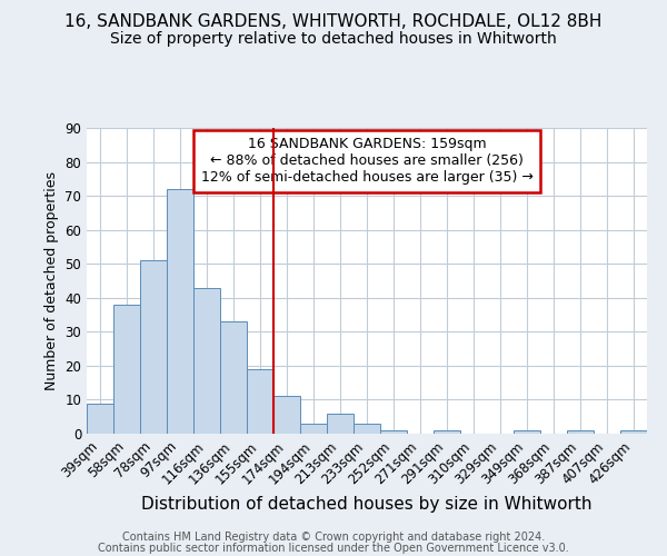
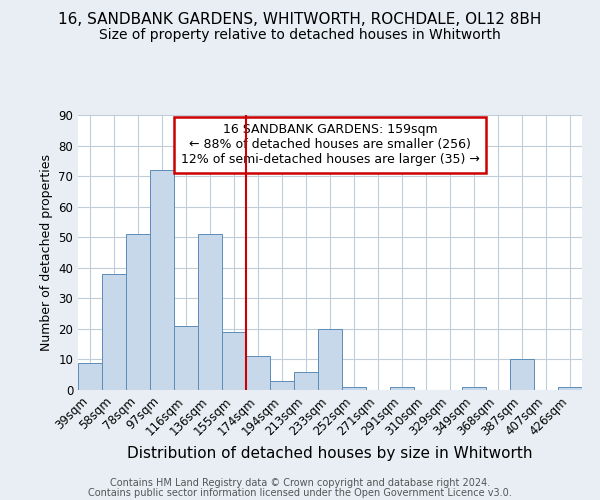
116sqm: 43 -> 21
136sqm: 33 -> 51
233sqm: 3 -> 20
387sqm: 1 -> 10
